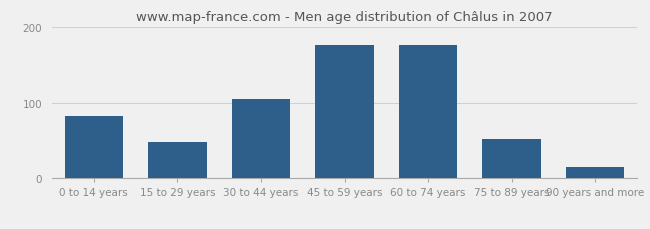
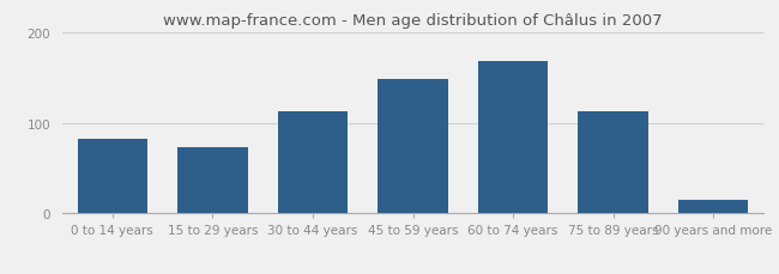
15 to 29 years: 48 -> 73
30 to 44 years: 104 -> 113
45 to 59 years: 176 -> 148
60 to 74 years: 176 -> 168
75 to 89 years: 52 -> 113
